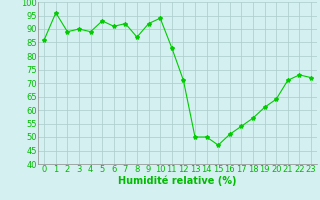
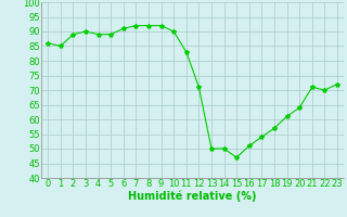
1: 96 -> 85
5: 93 -> 89
8: 87 -> 92
10: 94 -> 90
22: 73 -> 70
